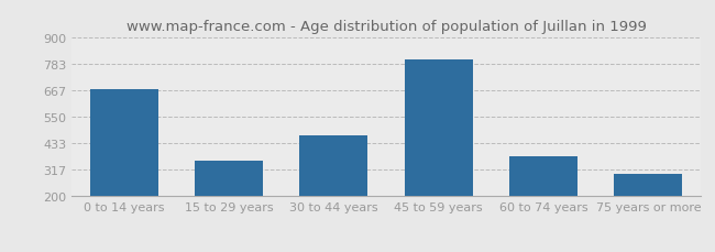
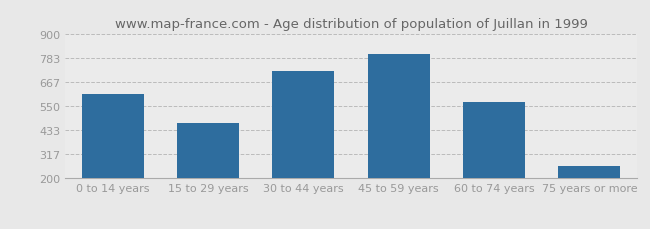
0 to 14 years: 670 -> 610
15 to 29 years: 355 -> 468
30 to 44 years: 470 -> 718
60 to 74 years: 375 -> 570
75 years or more: 300 -> 258
